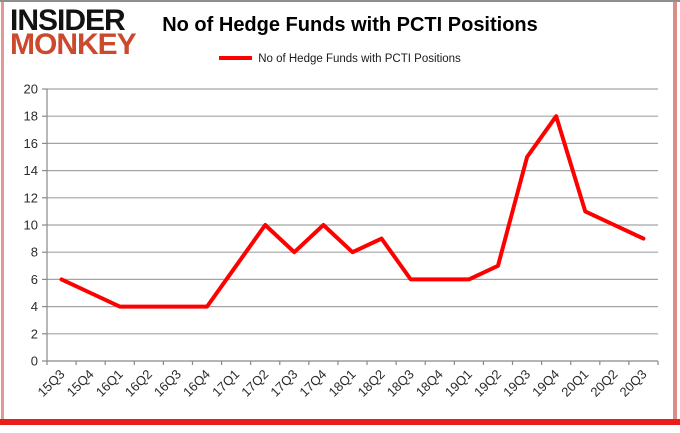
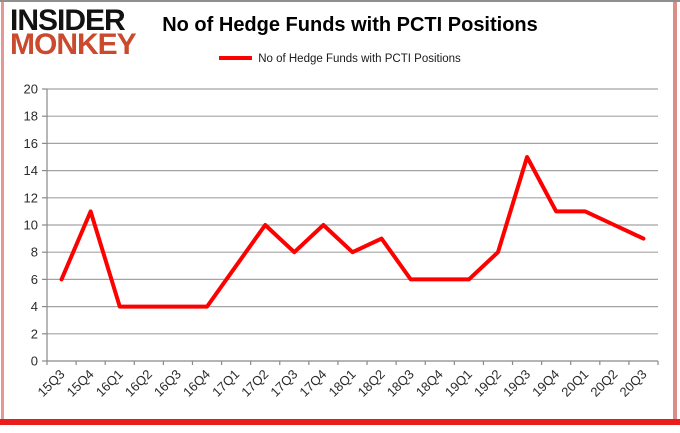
15Q4: 5 -> 11
19Q2: 7 -> 8
19Q4: 18 -> 11
